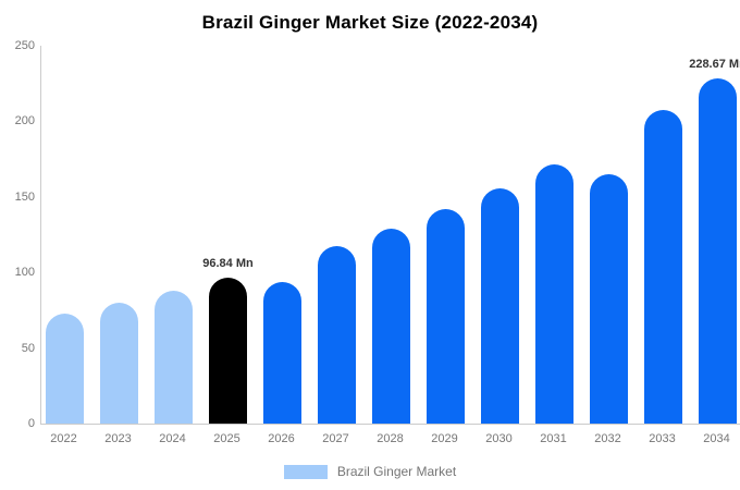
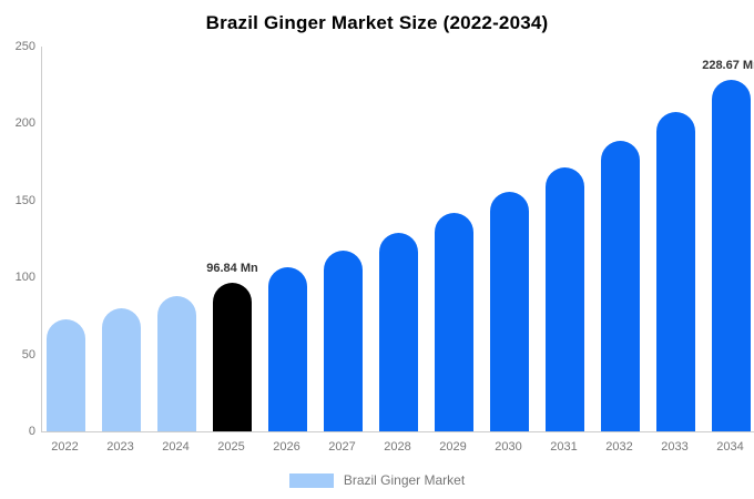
2026: 94 -> 106
2032: 165 -> 189
